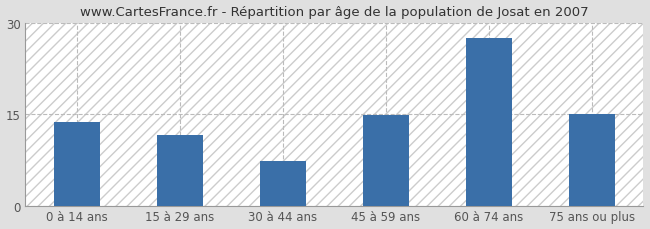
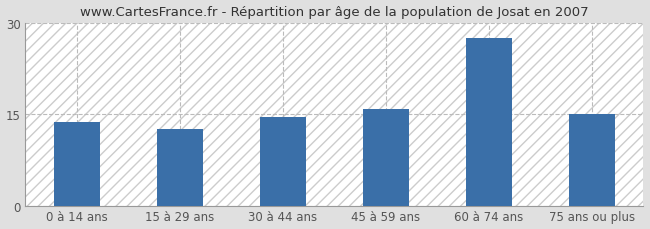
15 à 29 ans: 11.6 -> 12.5
30 à 44 ans: 7.4 -> 14.6
45 à 59 ans: 14.8 -> 15.8
